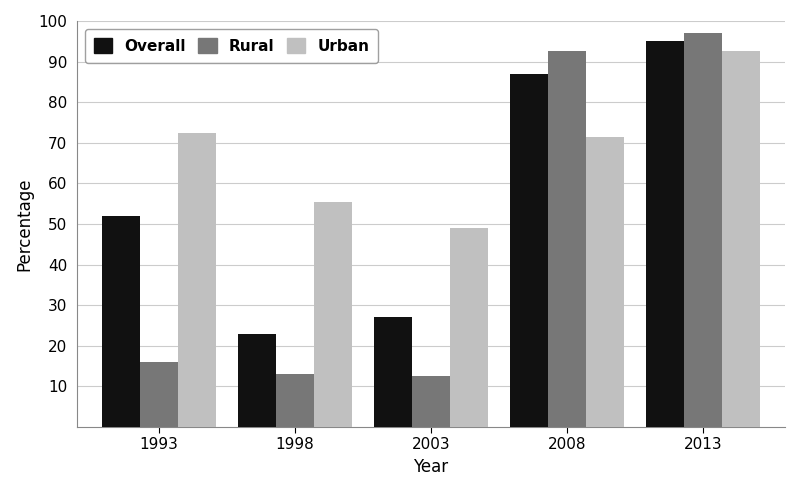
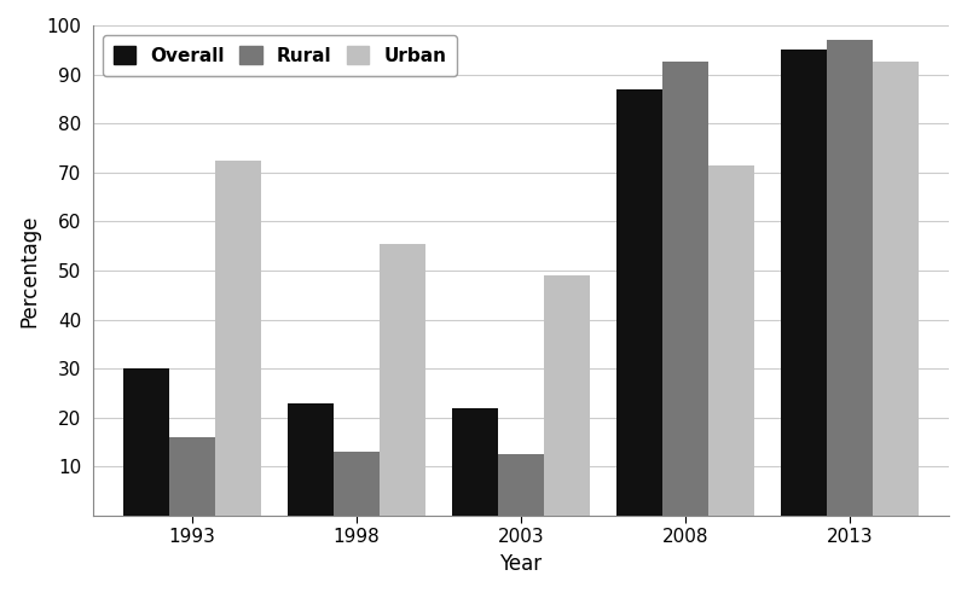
Overall/1993: 52 -> 30
Overall/2003: 27 -> 22
